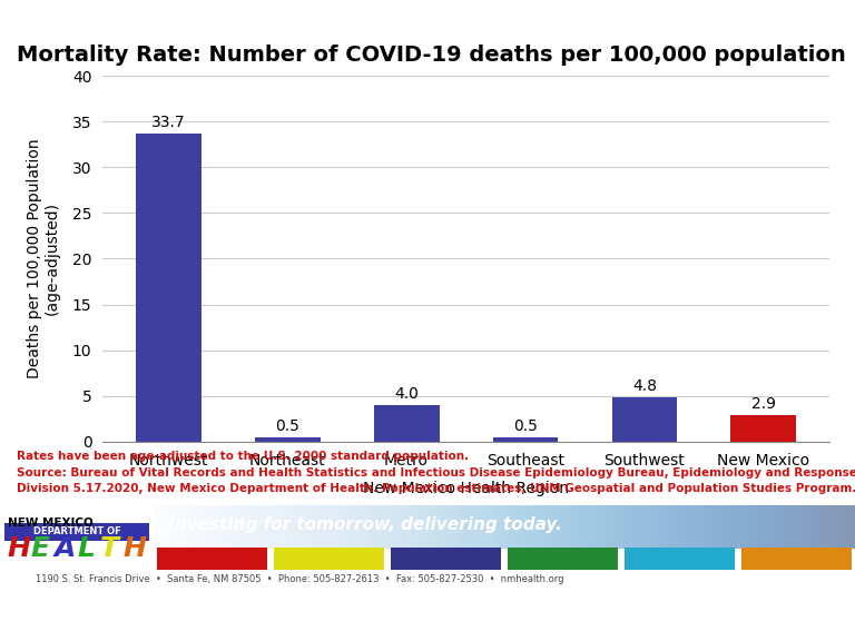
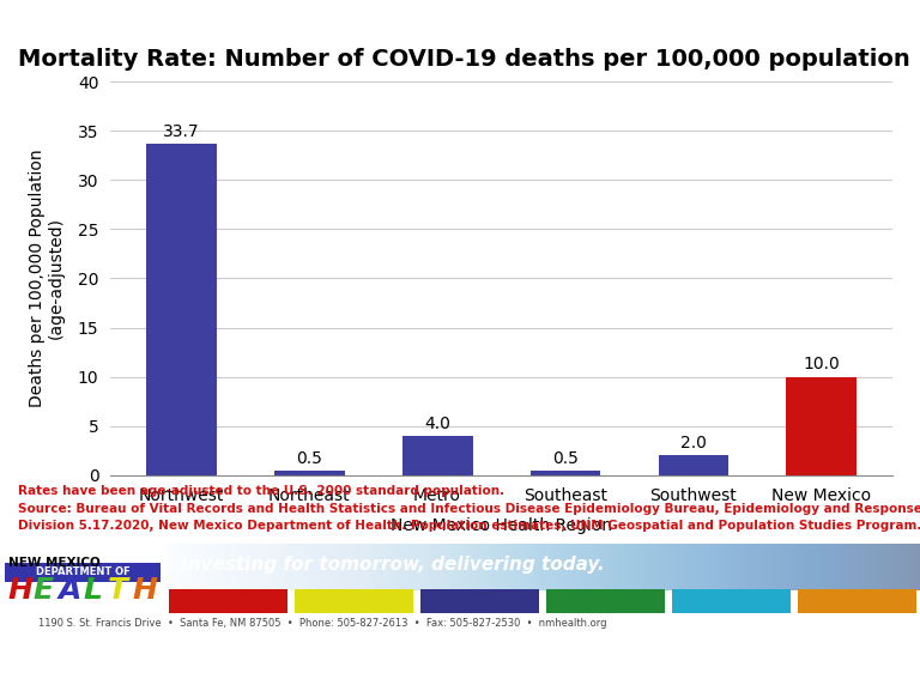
Southwest: 4.8 -> 2.0
New Mexico: 2.9 -> 10.0
